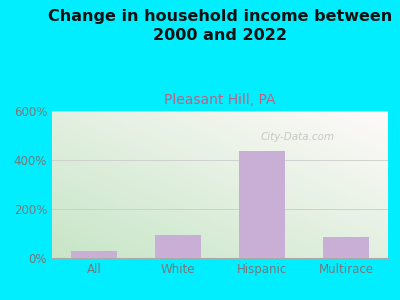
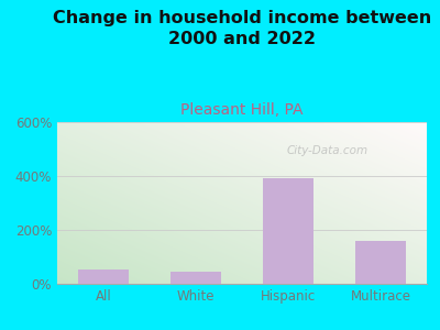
All: 30% -> 55%
White: 95% -> 45%
Hispanic: 435% -> 390%
Multirace: 85% -> 160%
